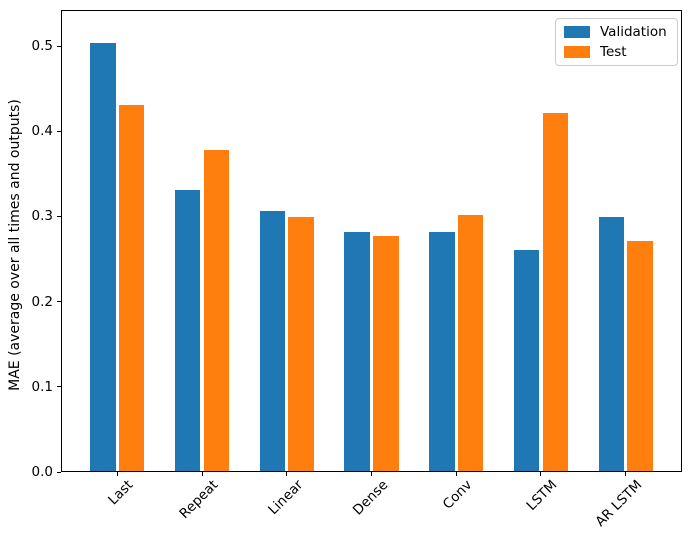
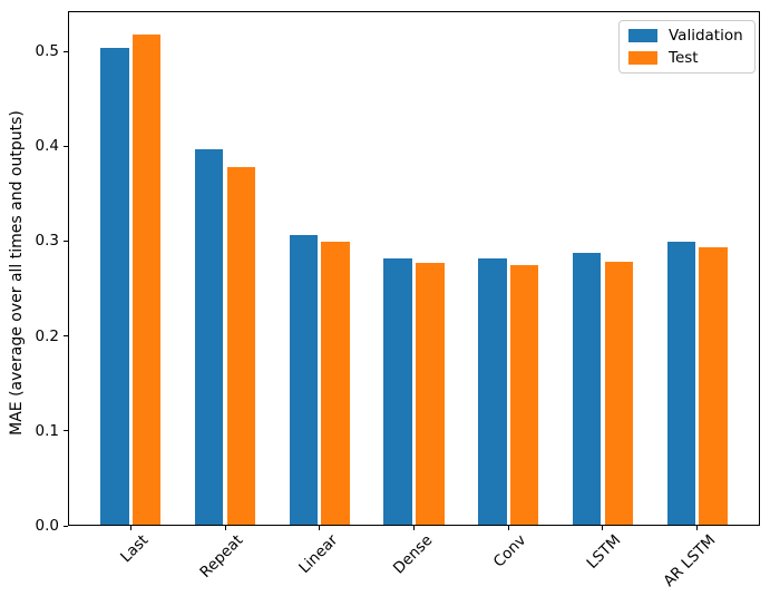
Test/Last: 0.43 -> 0.52
Validation/Repeat: 0.33 -> 0.40
Test/Conv: 0.30 -> 0.27
Validation/LSTM: 0.26 -> 0.29
Test/LSTM: 0.42 -> 0.28
Test/AR LSTM: 0.27 -> 0.29
